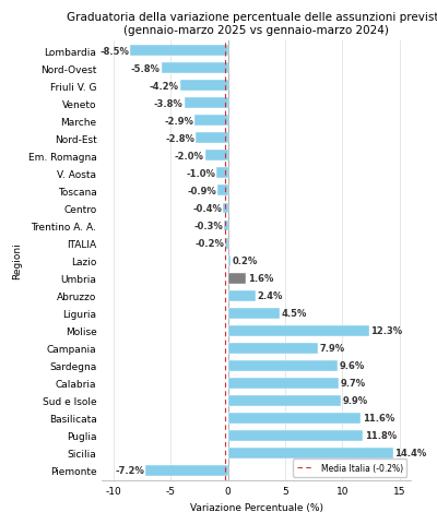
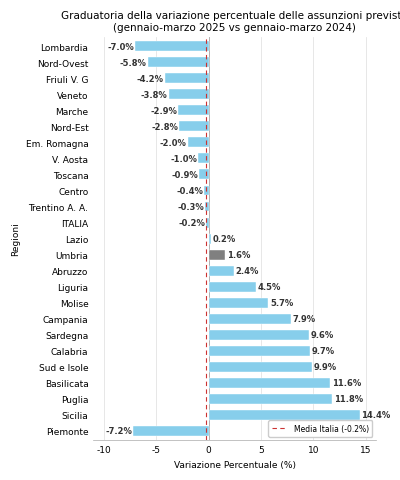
Lombardia: -8.5% -> -7.0%
Molise: 12.3% -> 5.7%
